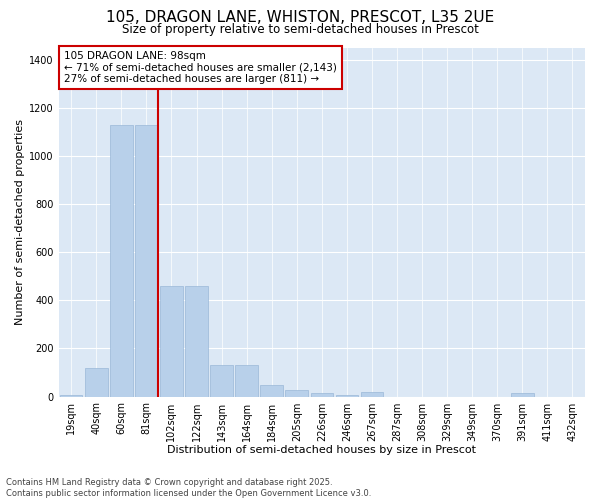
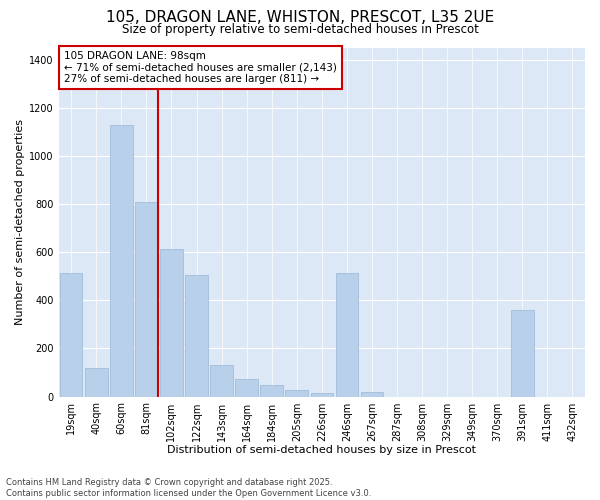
19sqm: 5 -> 515
81sqm: 1130 -> 810
102sqm: 460 -> 615
122sqm: 460 -> 505
164sqm: 132 -> 75
246sqm: 5 -> 515
391sqm: 14 -> 360
